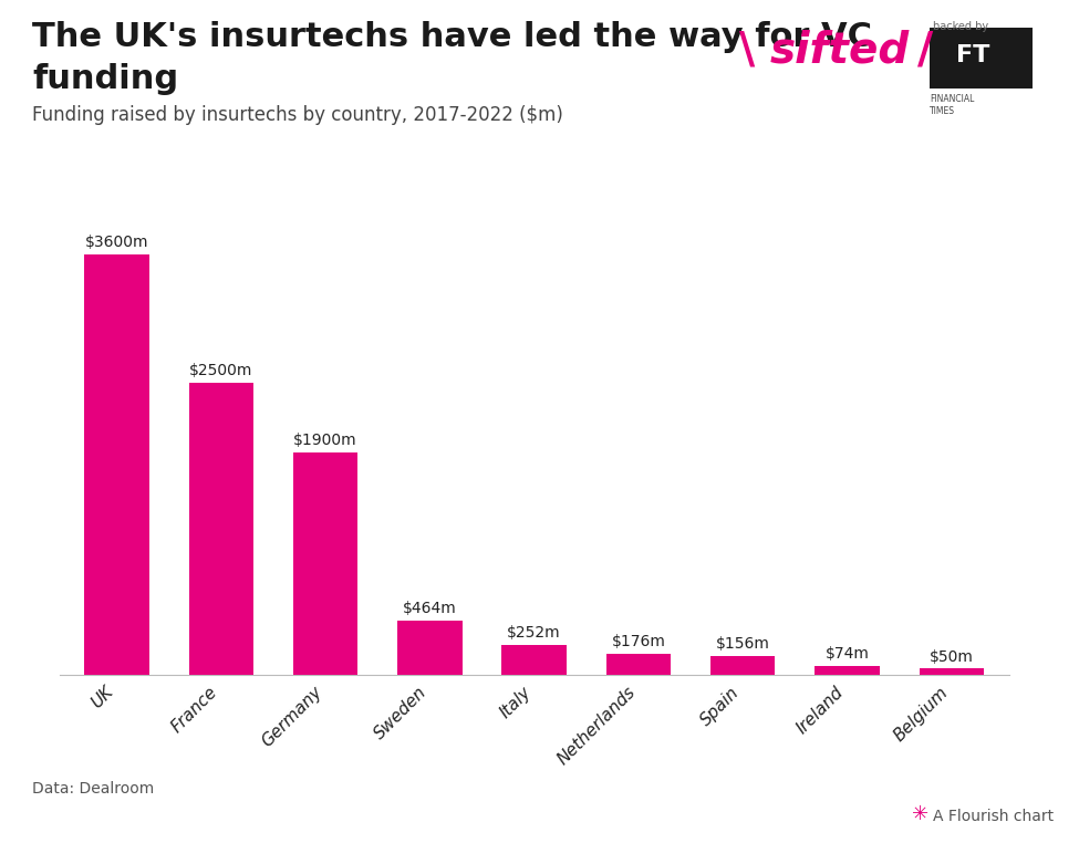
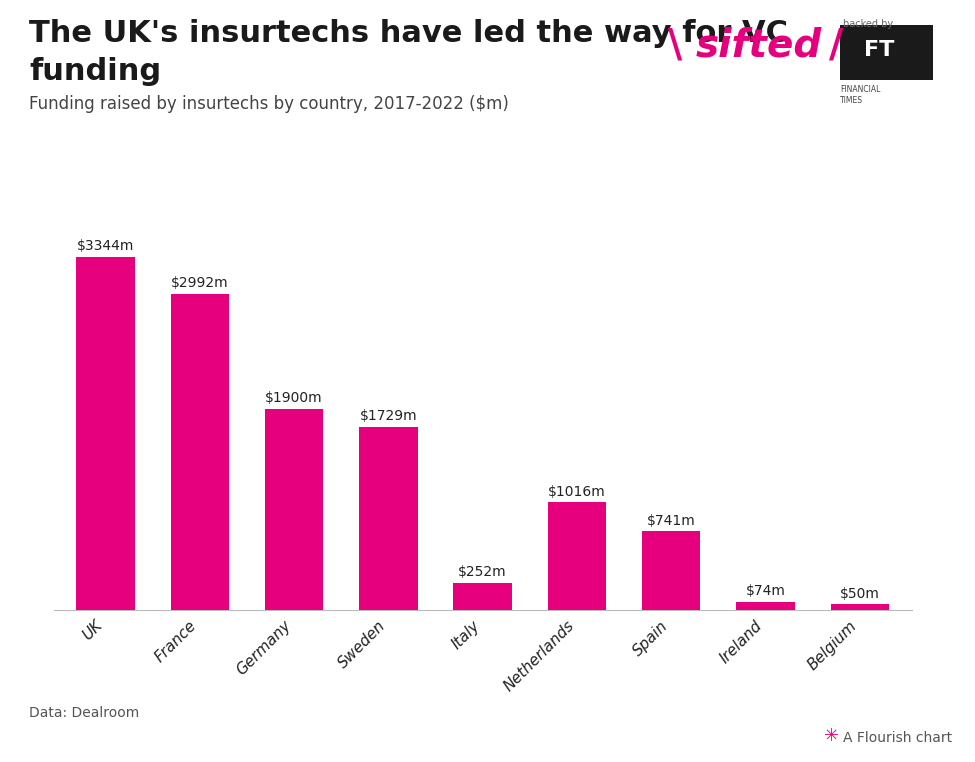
UK: $3600m -> $3344m
France: $2500m -> $2992m
Sweden: $464m -> $1729m
Netherlands: $176m -> $1016m
Spain: $156m -> $741m
